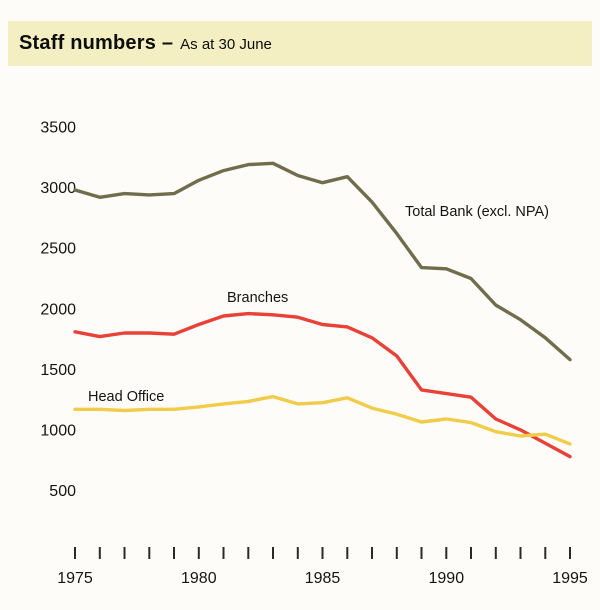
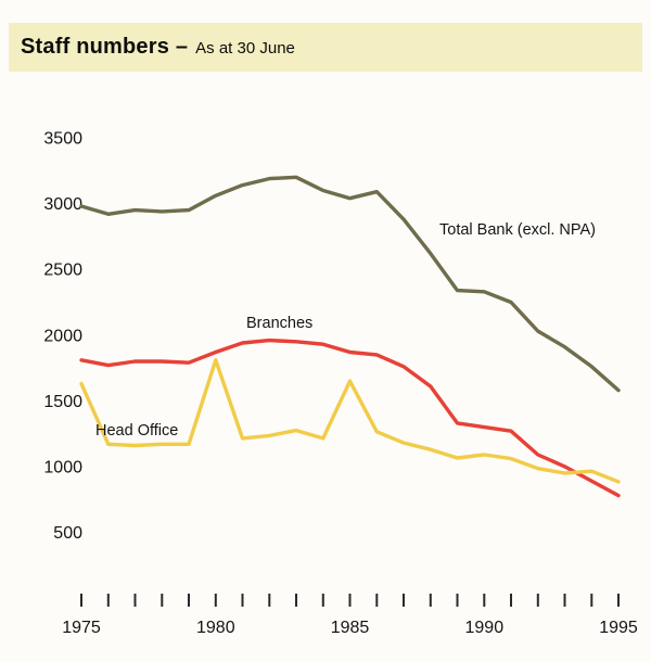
Head Office/1975: 1170 -> 1630
Head Office/1980: 1190 -> 1810
Head Office/1985: 1220 -> 1650
